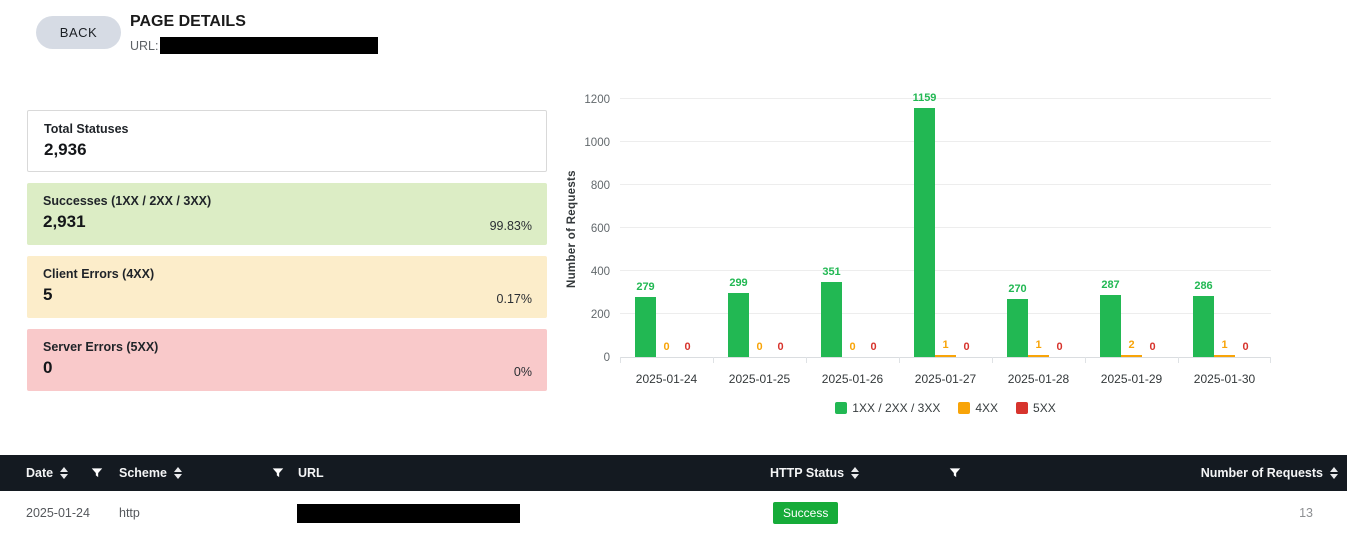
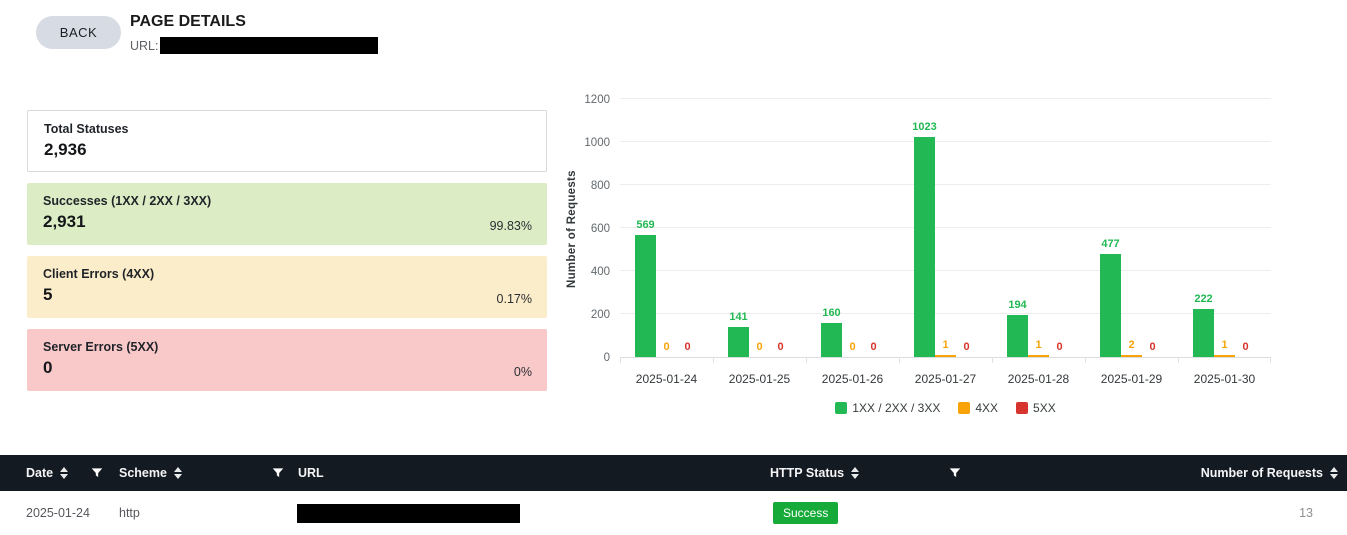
1XX / 2XX / 3XX/2025-01-24: 279 -> 569
1XX / 2XX / 3XX/2025-01-25: 299 -> 141
1XX / 2XX / 3XX/2025-01-26: 351 -> 160
1XX / 2XX / 3XX/2025-01-27: 1159 -> 1023
1XX / 2XX / 3XX/2025-01-28: 270 -> 194
1XX / 2XX / 3XX/2025-01-29: 287 -> 477
1XX / 2XX / 3XX/2025-01-30: 286 -> 222
